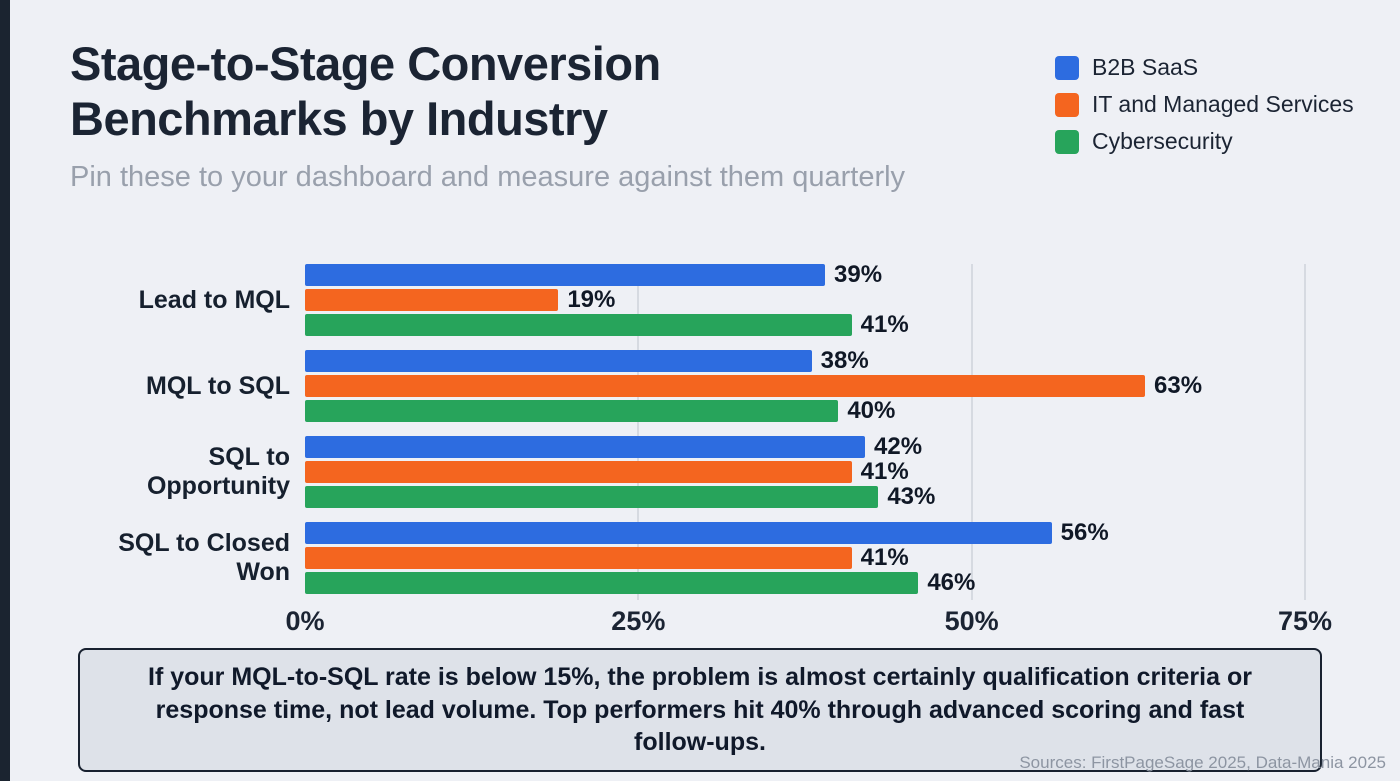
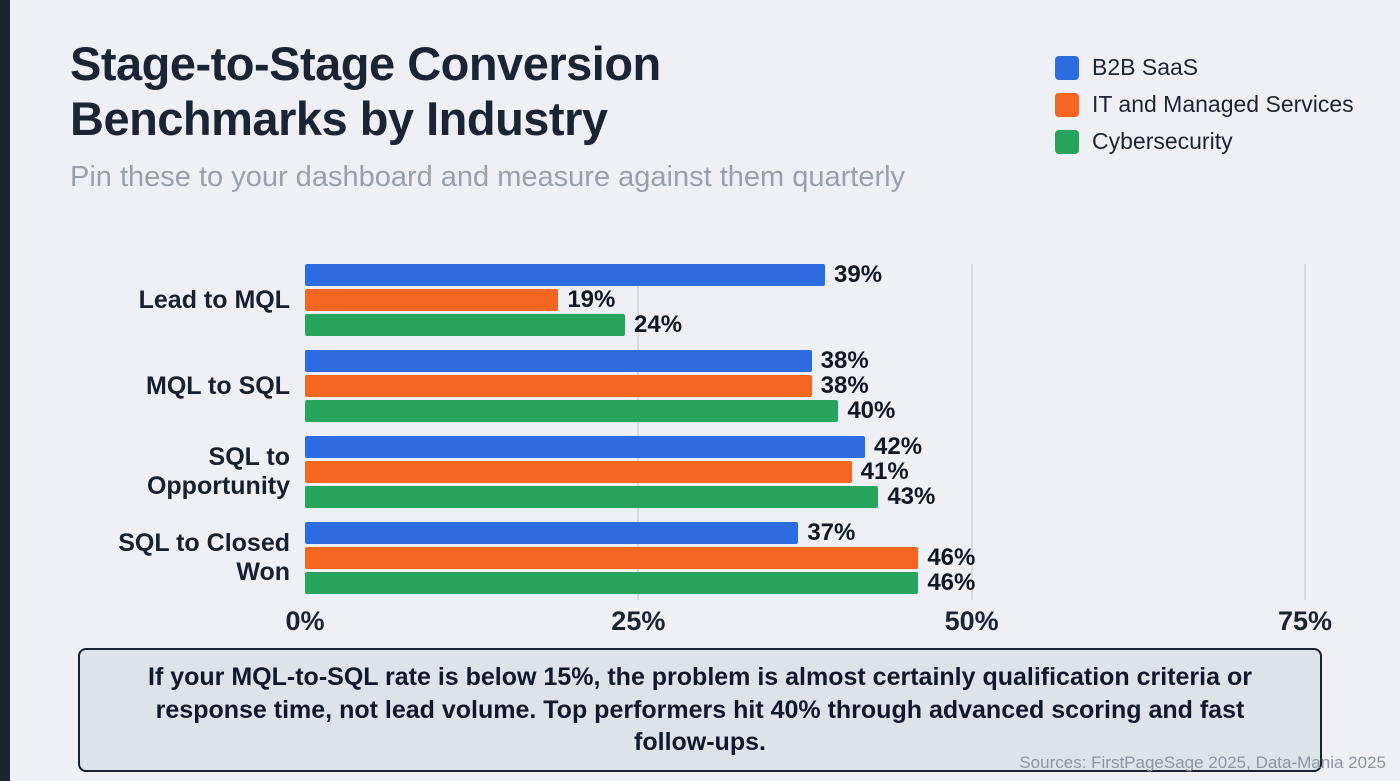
Cybersecurity/Lead to MQL: 41% -> 24%
IT and Managed Services/MQL to SQL: 63% -> 38%
B2B SaaS/SQL to Closed Won: 56% -> 37%
IT and Managed Services/SQL to Closed Won: 41% -> 46%
